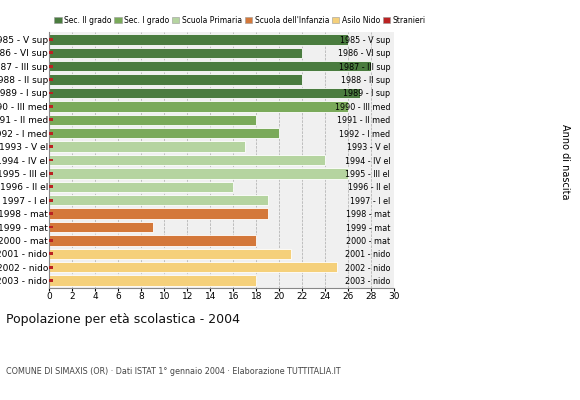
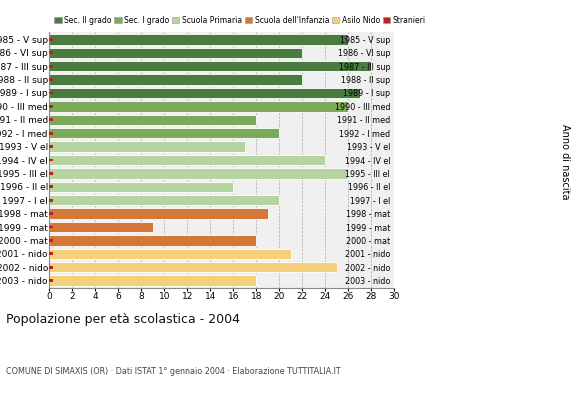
1997 - I el: 19 -> 20
